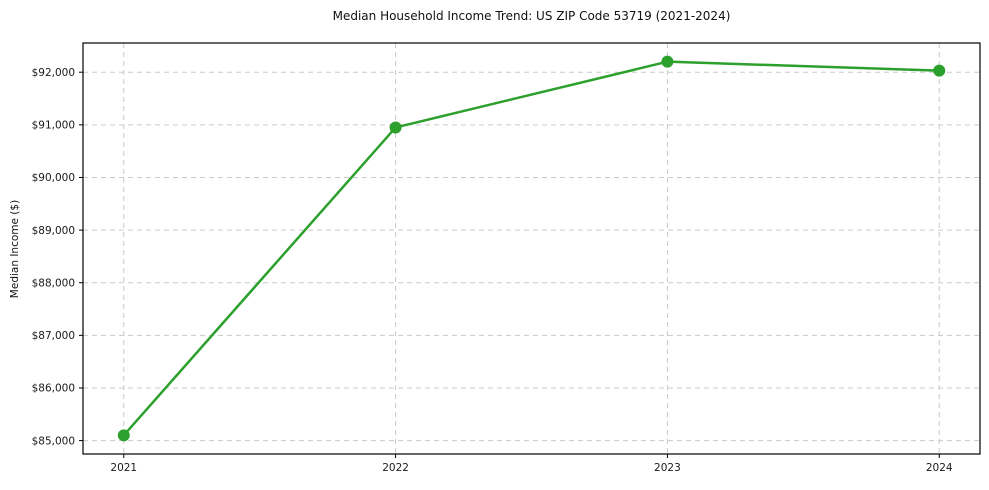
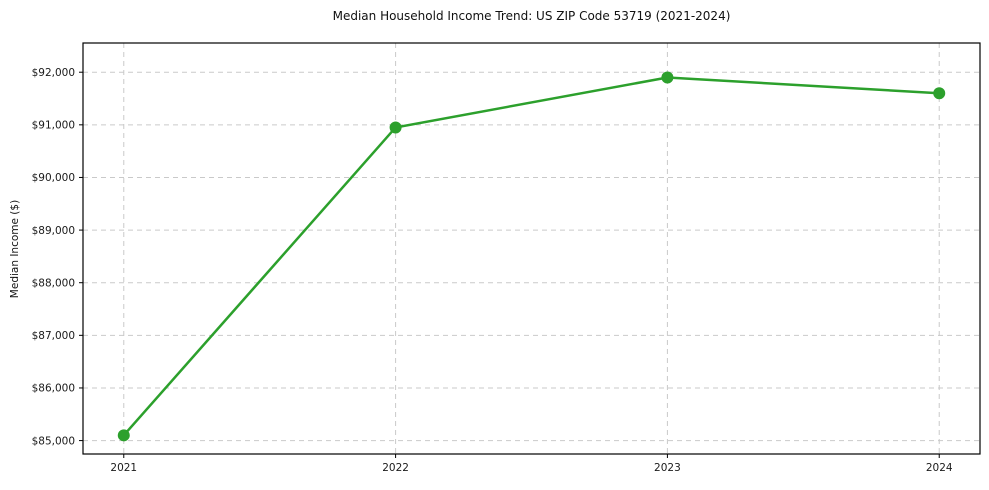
2023: $92200 -> $91900
2024: $92000 -> $91600
